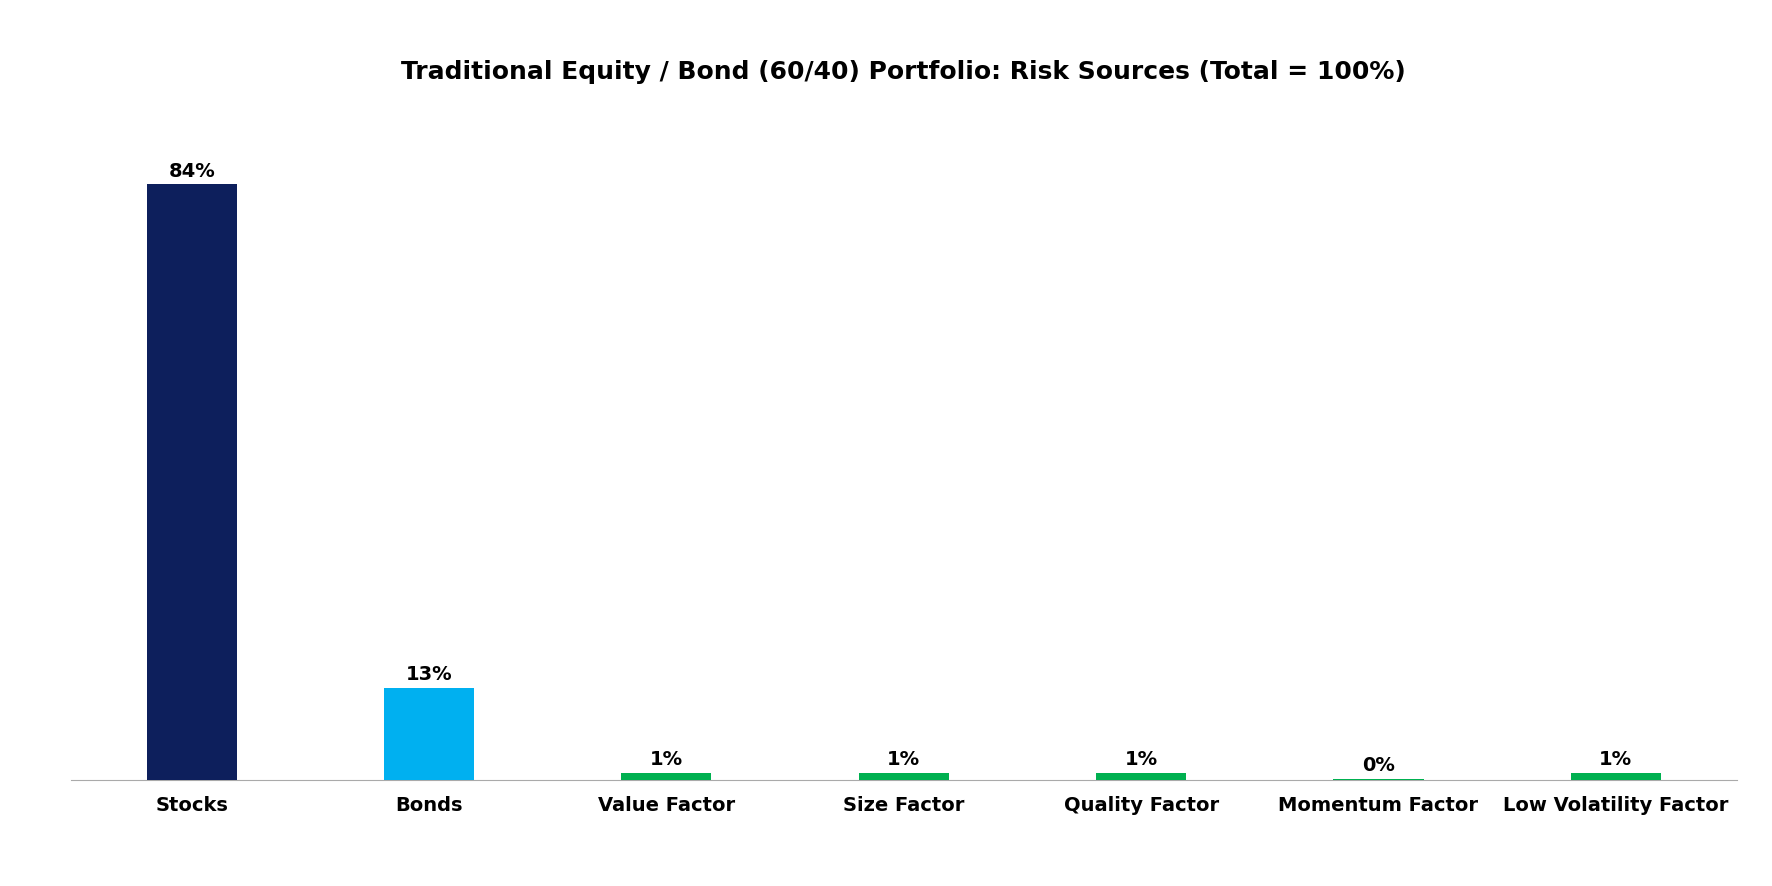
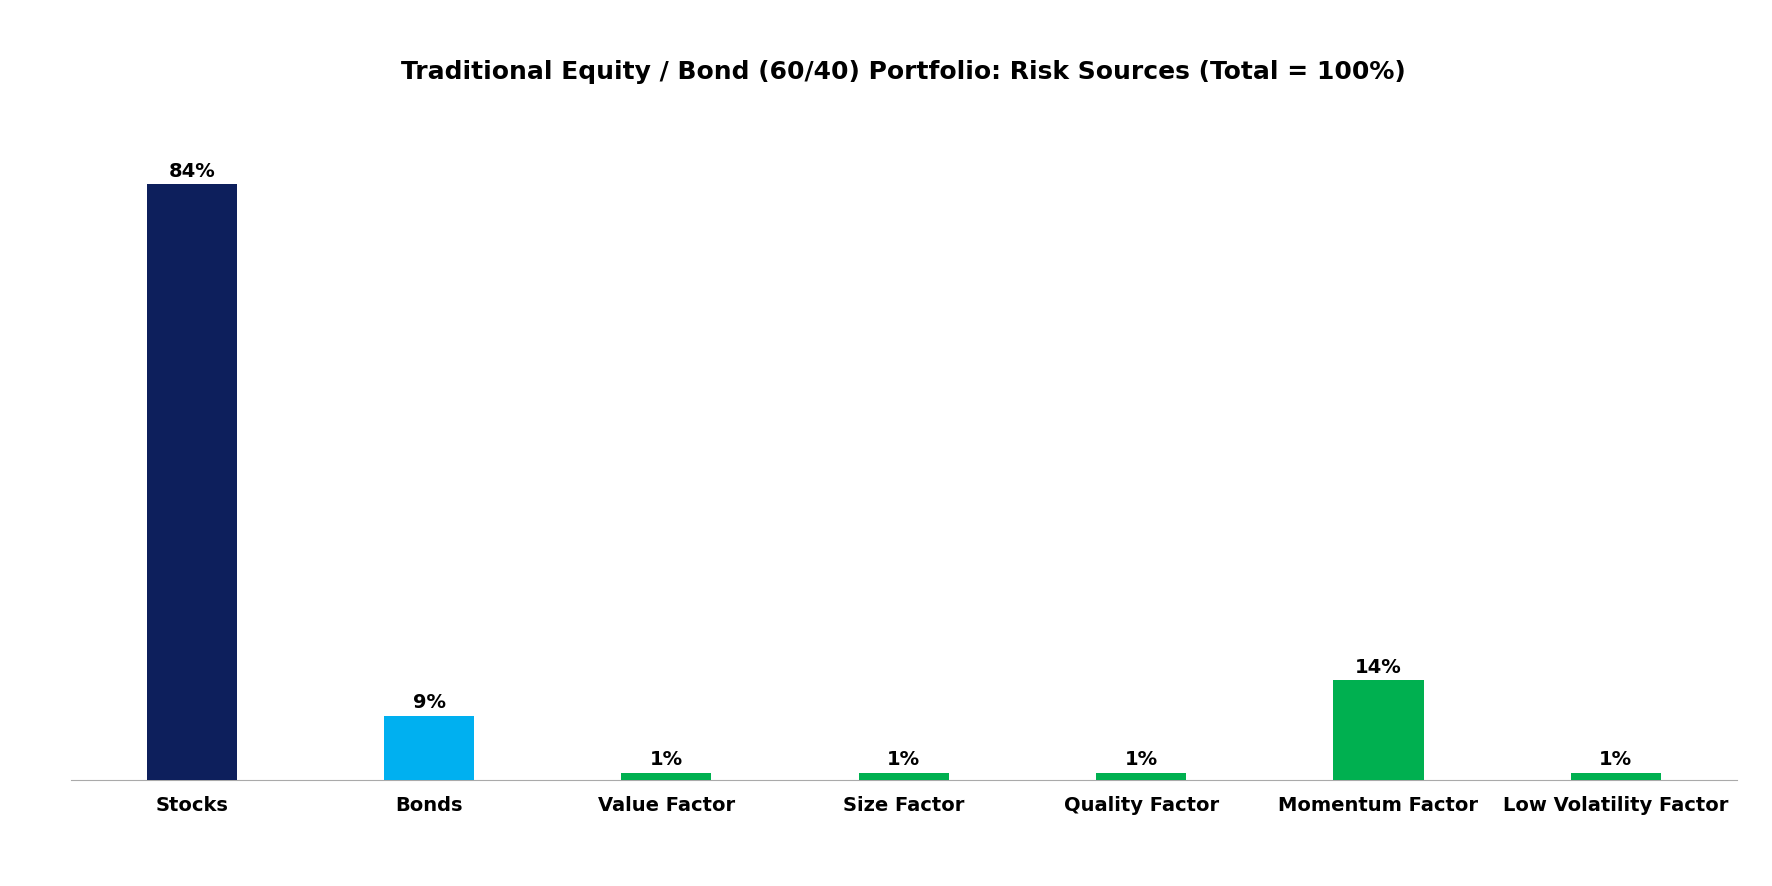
Bonds: 13% -> 9%
Momentum Factor: 0% -> 14%
